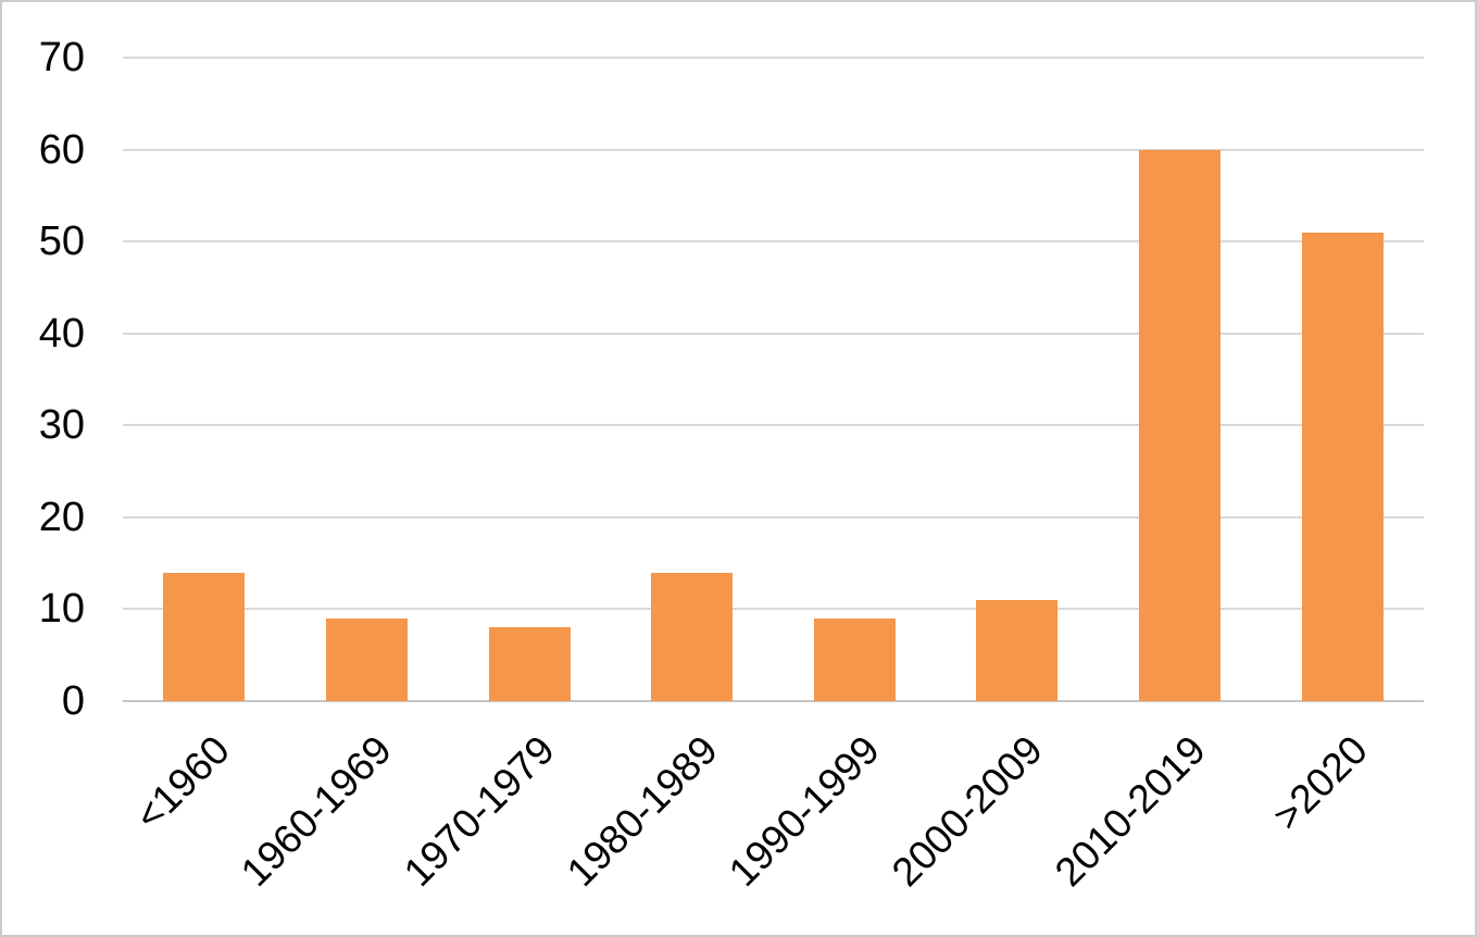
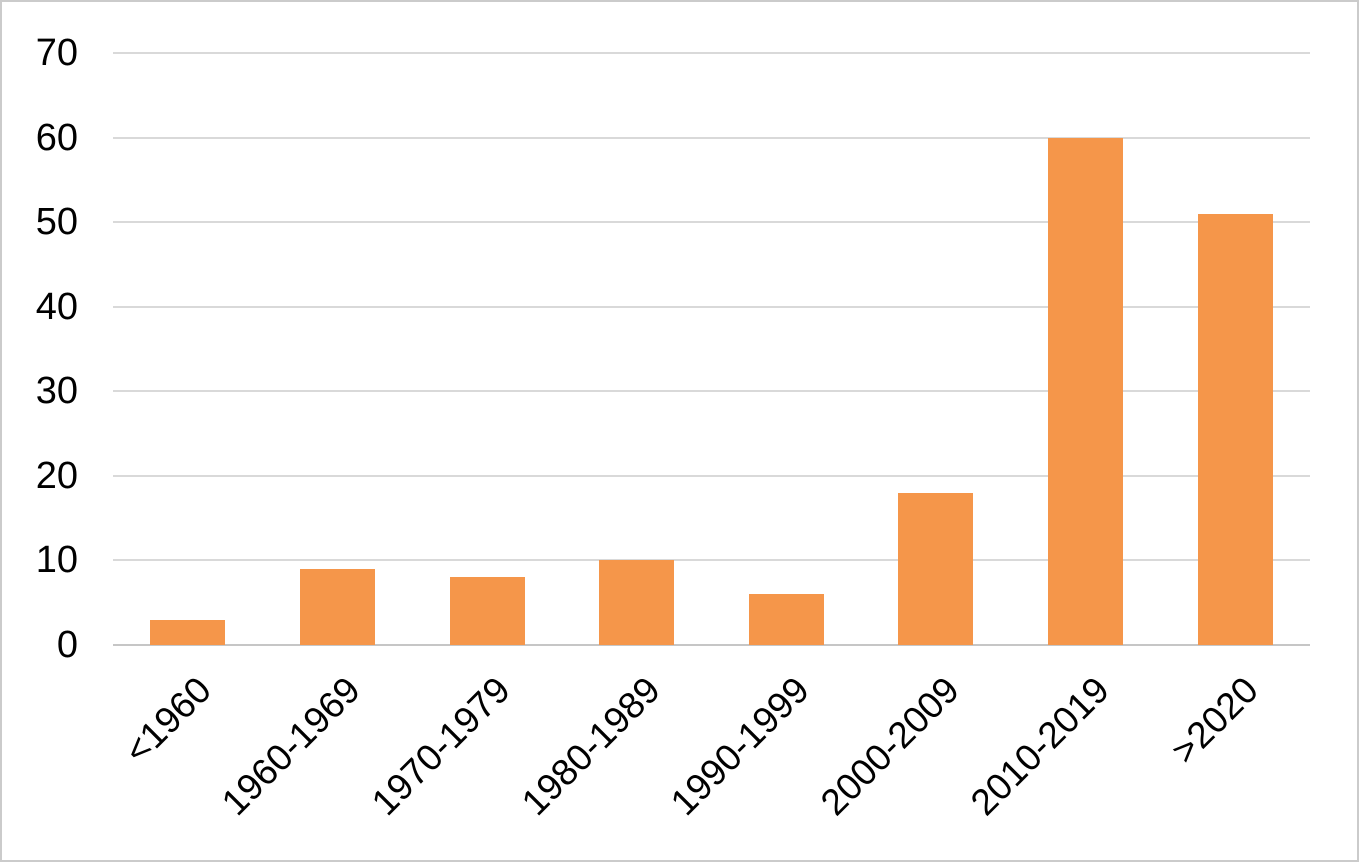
<1960: 14 -> 3
1980-1989: 14 -> 10
1990-1999: 9 -> 6
2000-2009: 11 -> 18
